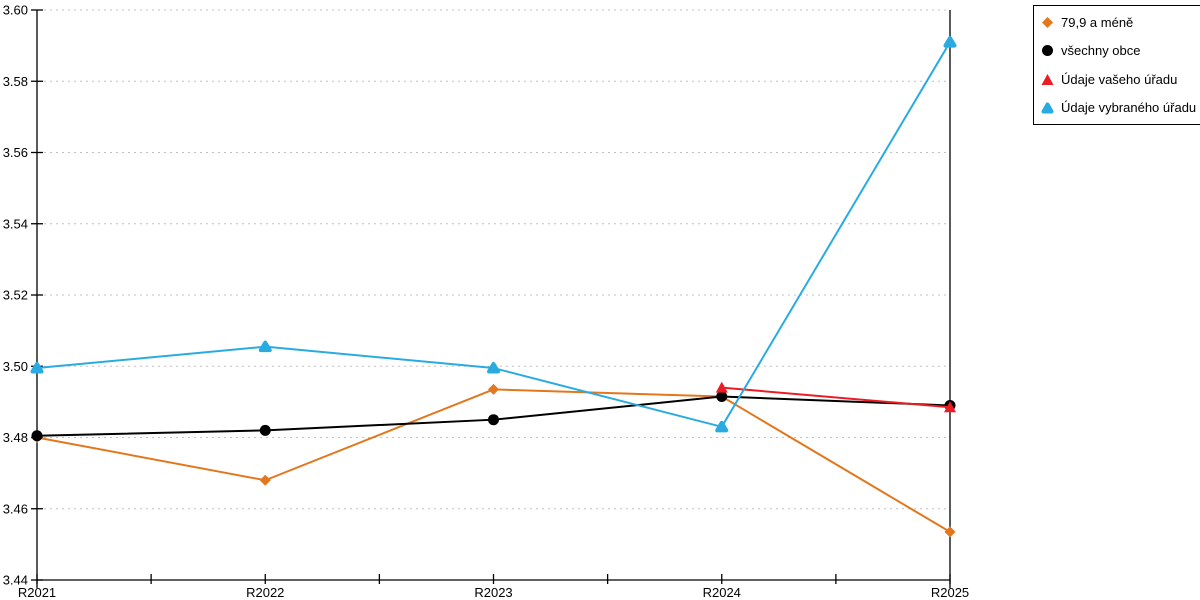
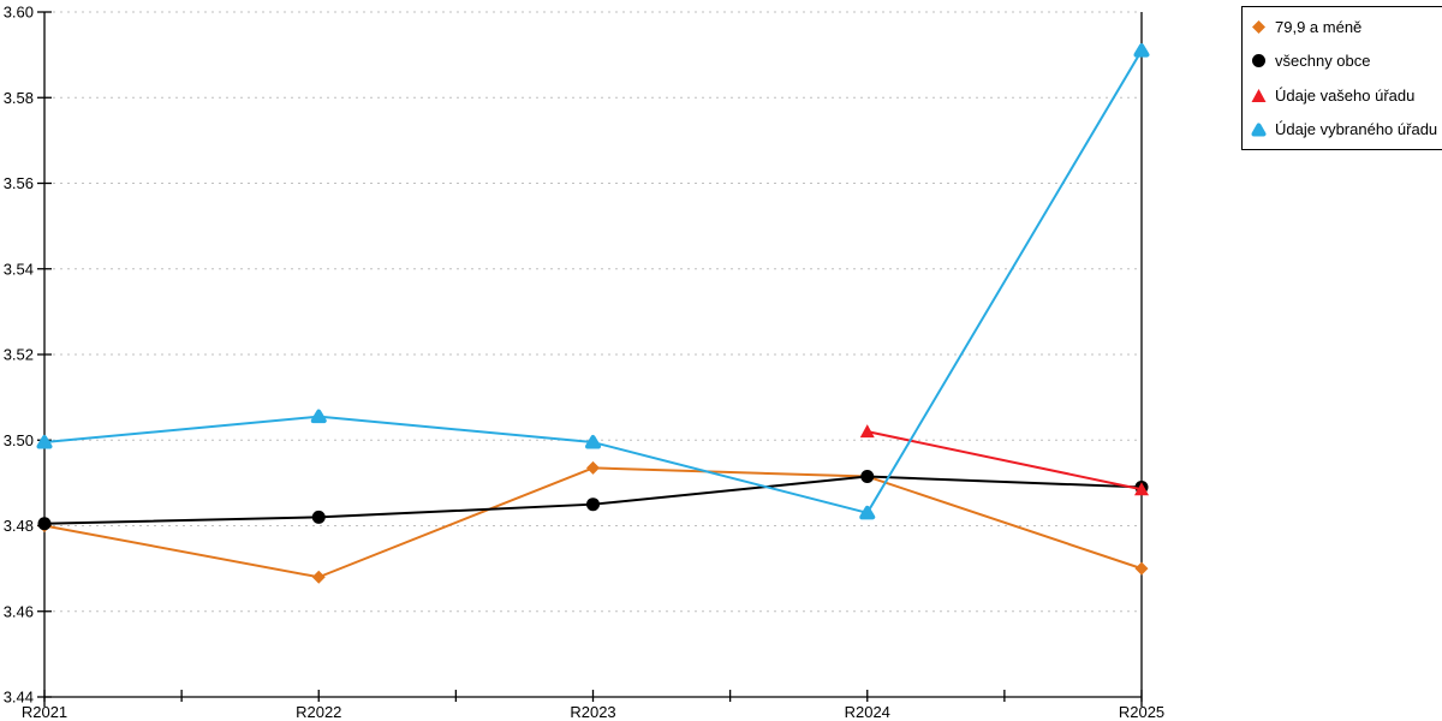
Údaje vašeho úřadu/R2024: 3.494 -> 3.502
79,9 a méně/R2025: 3.454 -> 3.470
